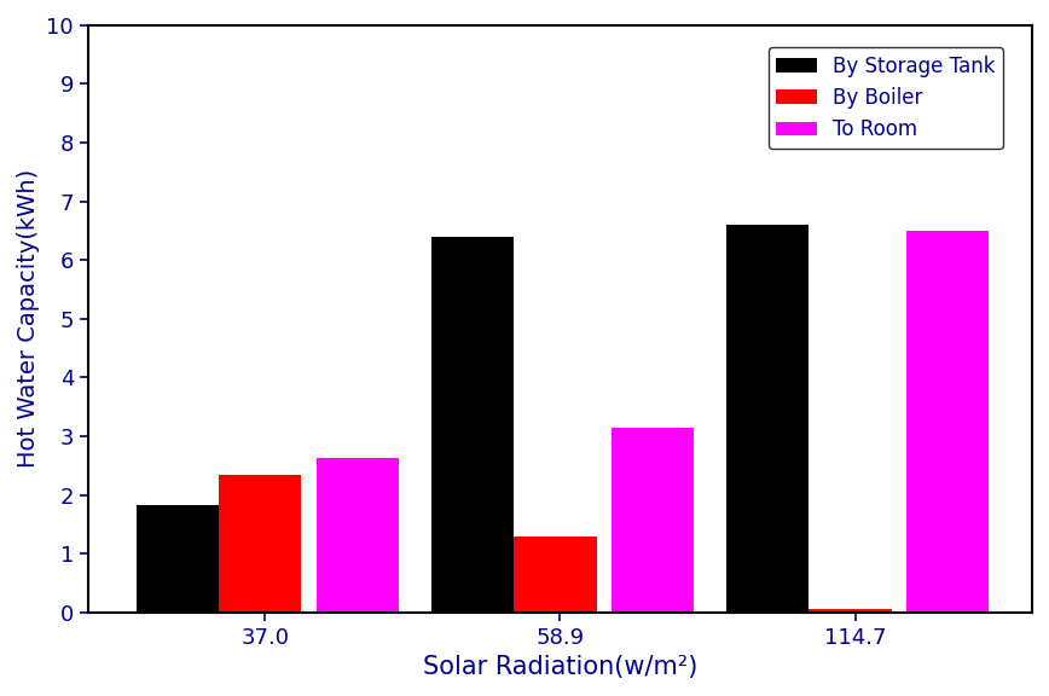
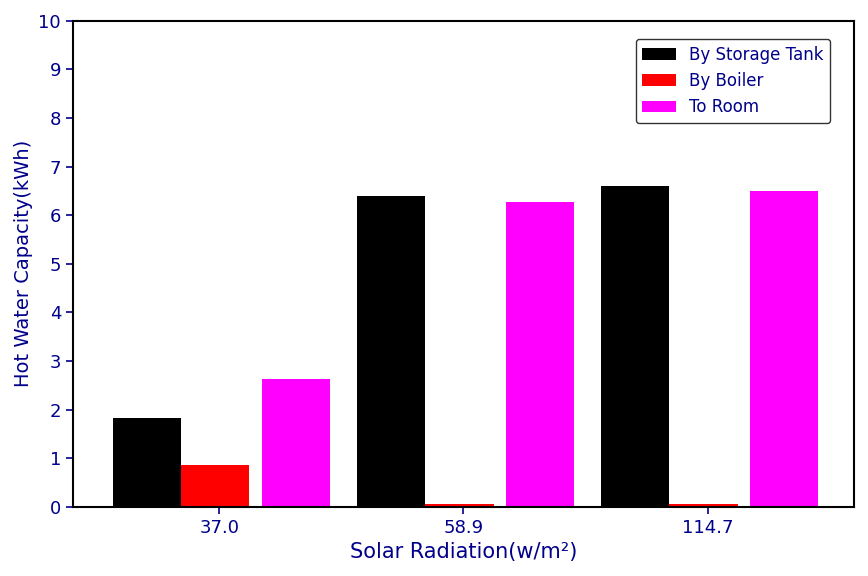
By Boiler/37.0: 2.35 -> 0.85
By Boiler/58.9: 1.30 -> 0.05
To Room/58.9: 3.15 -> 6.27
